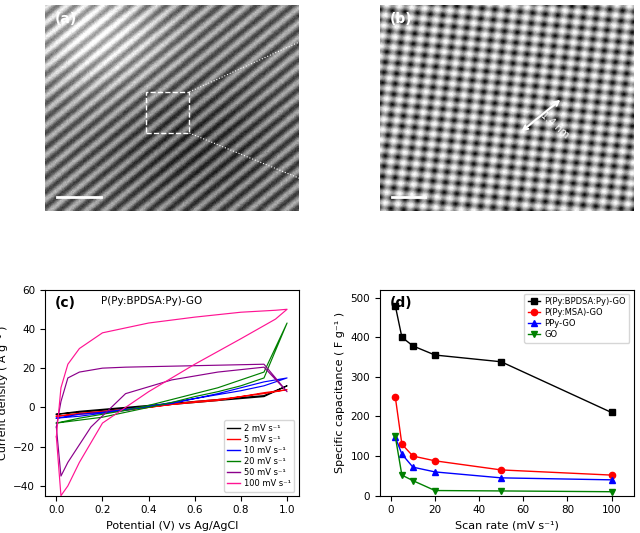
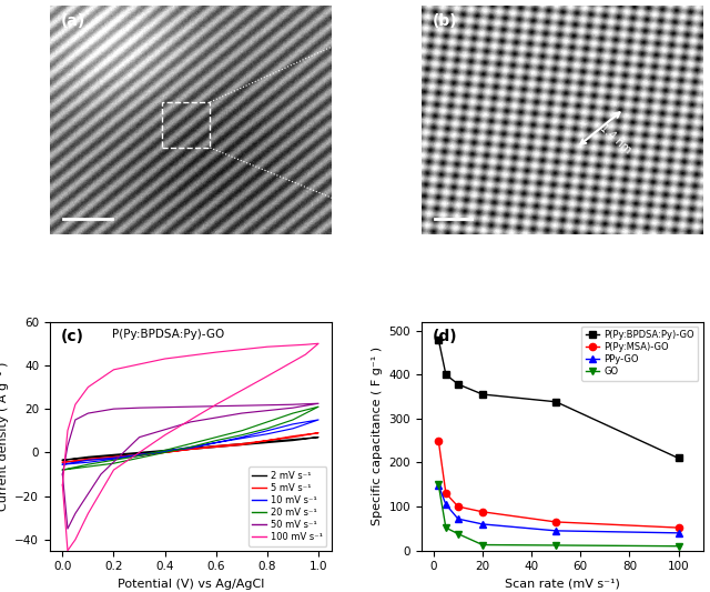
2 mV s⁻¹/1.0: 11 -> 7
20 mV s⁻¹/1.0: 43 -> 21
50 mV s⁻¹/1.0: 8 -> 22
